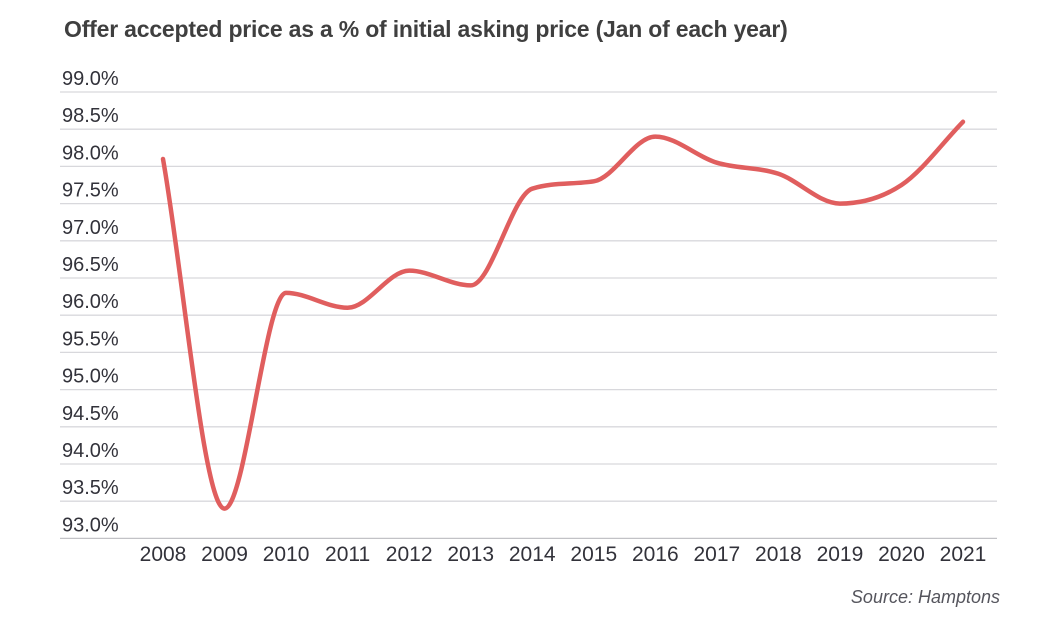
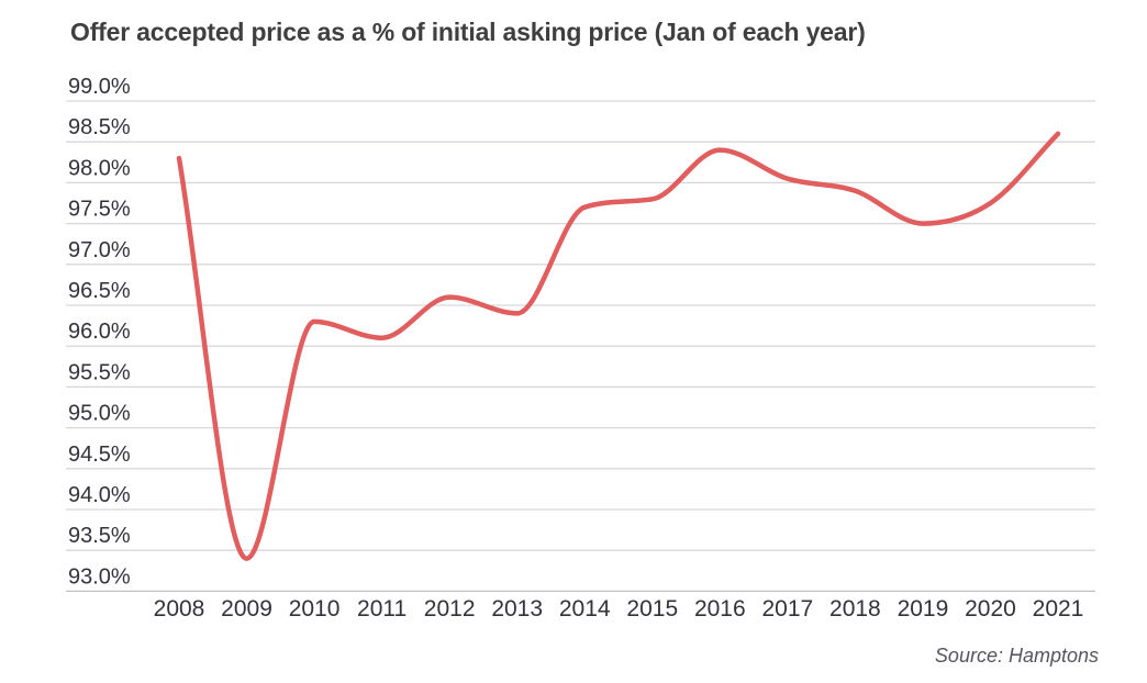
2008: 98.1% -> 98.3%
